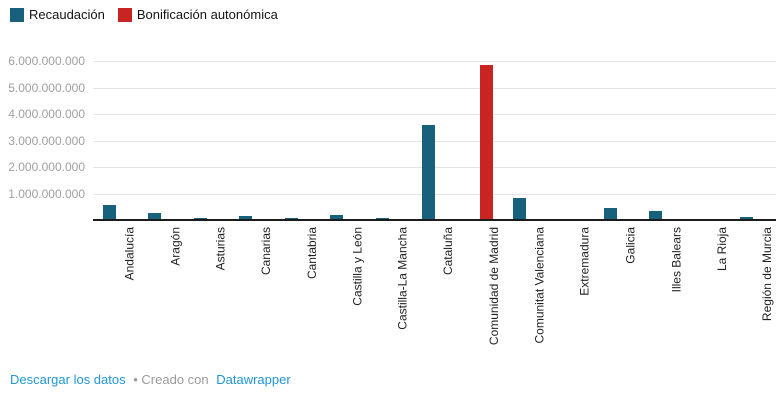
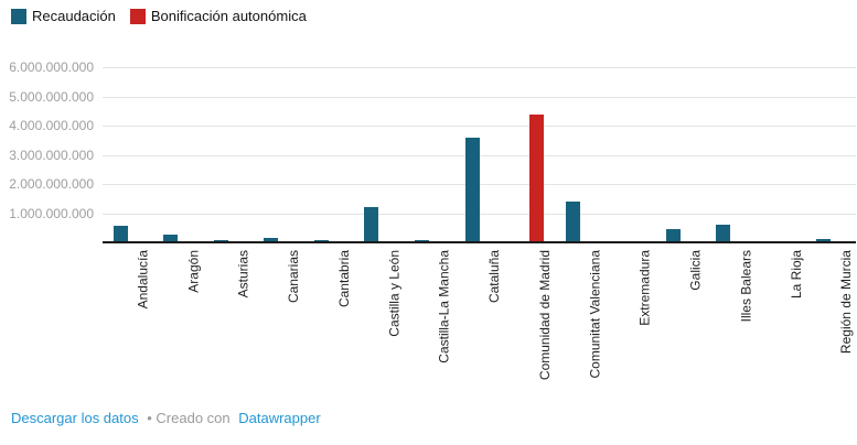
Recaudación/Castilla y León: 200000000 -> 1200000000
Bonificación autonómica/Comunidad de Madrid: 5800000000 -> 4400000000
Recaudación/Comunitat Valenciana: 800000000 -> 1400000000
Recaudación/Illes Balears: 300000000 -> 600000000
